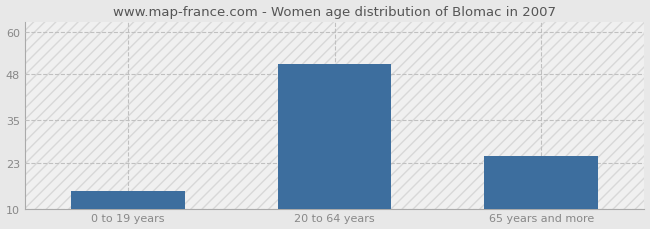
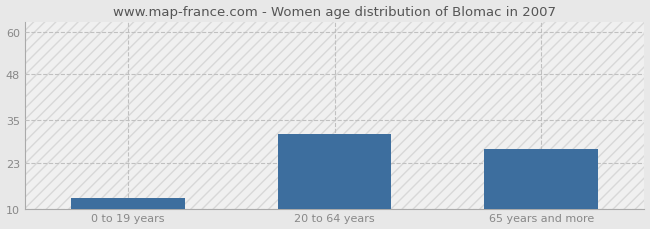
0 to 19 years: 15 -> 13
20 to 64 years: 51 -> 31
65 years and more: 25 -> 27
